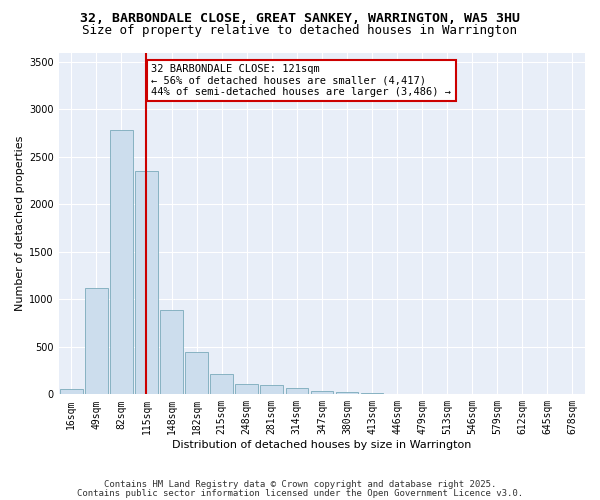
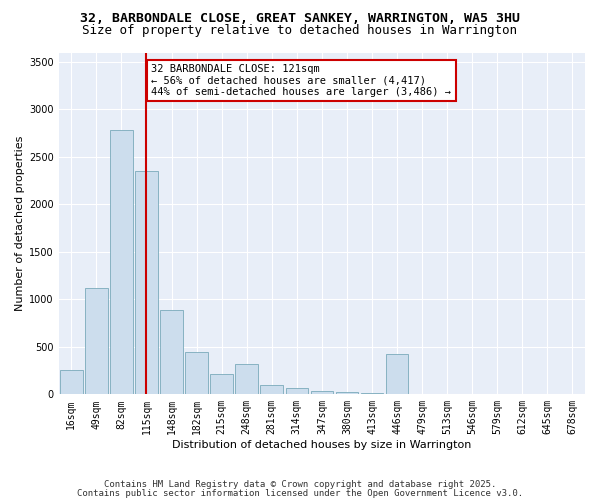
16sqm: 60 -> 260
248sqm: 100 -> 320
446sqm: 0 -> 420
